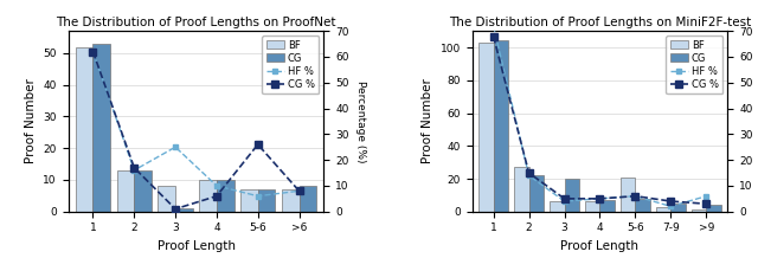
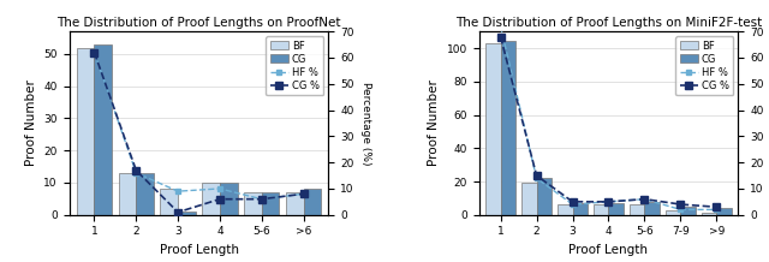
The Distribution of Proof Lengths on ProofNet/HF %/3: 25 -> 9
The Distribution of Proof Lengths on ProofNet/CG %/5-6: 26 -> 6
The Distribution of Proof Lengths on MiniF2F-test/BF/2: 27 -> 19
The Distribution of Proof Lengths on MiniF2F-test/CG/3: 20 -> 7
The Distribution of Proof Lengths on MiniF2F-test/BF/5-6: 21 -> 6
The Distribution of Proof Lengths on MiniF2F-test/HF %/>9: 6 -> 2
